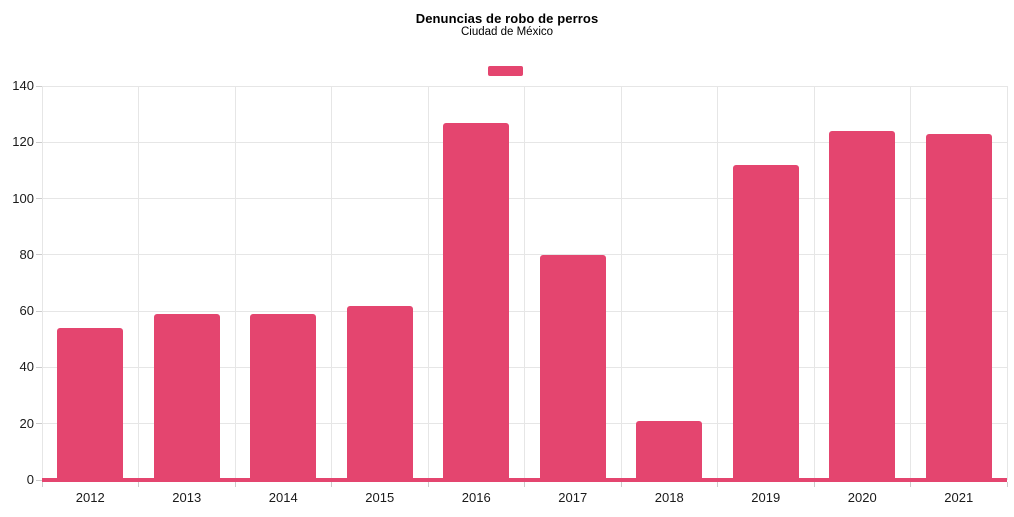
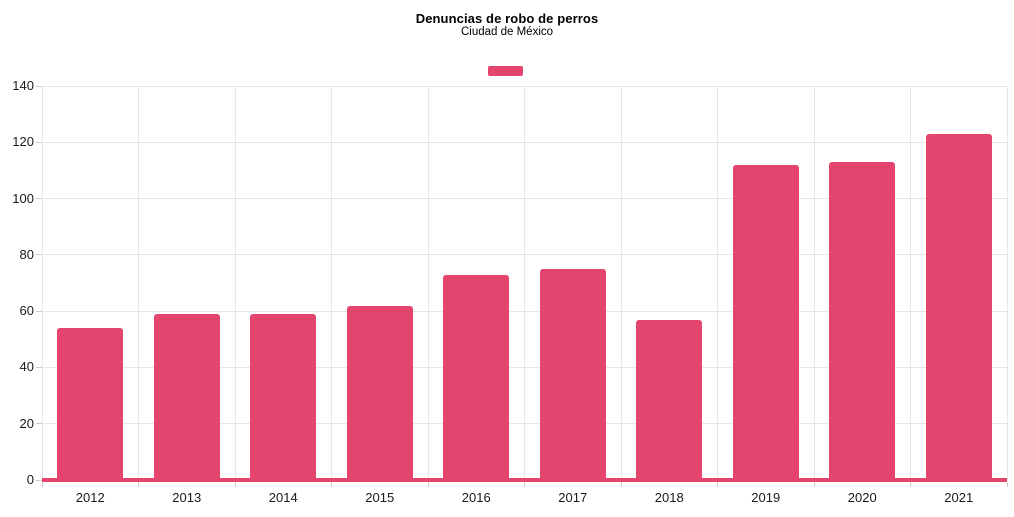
2016: 127 -> 73
2017: 80 -> 75
2018: 21 -> 57
2020: 124 -> 113
